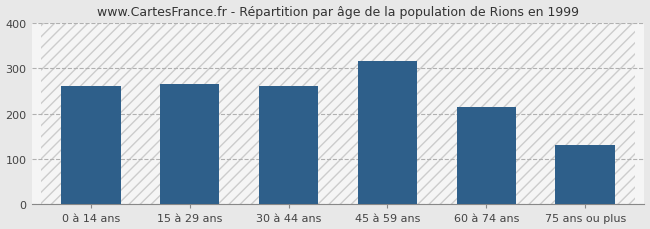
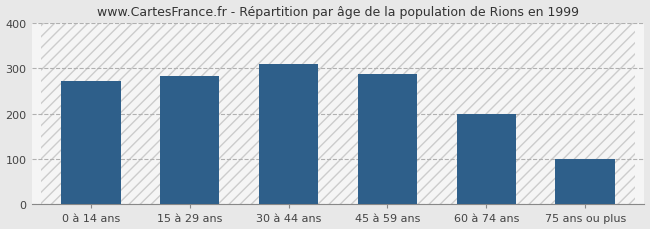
0 à 14 ans: 260 -> 273
15 à 29 ans: 265 -> 282
30 à 44 ans: 260 -> 309
45 à 59 ans: 315 -> 287
60 à 74 ans: 215 -> 199
75 ans ou plus: 130 -> 99
